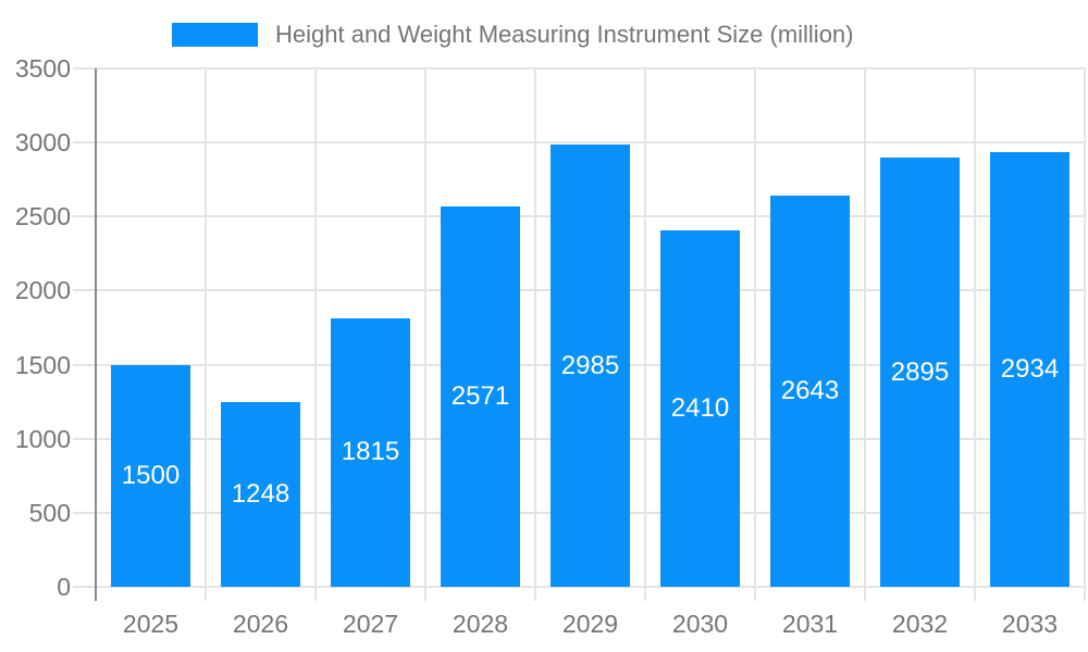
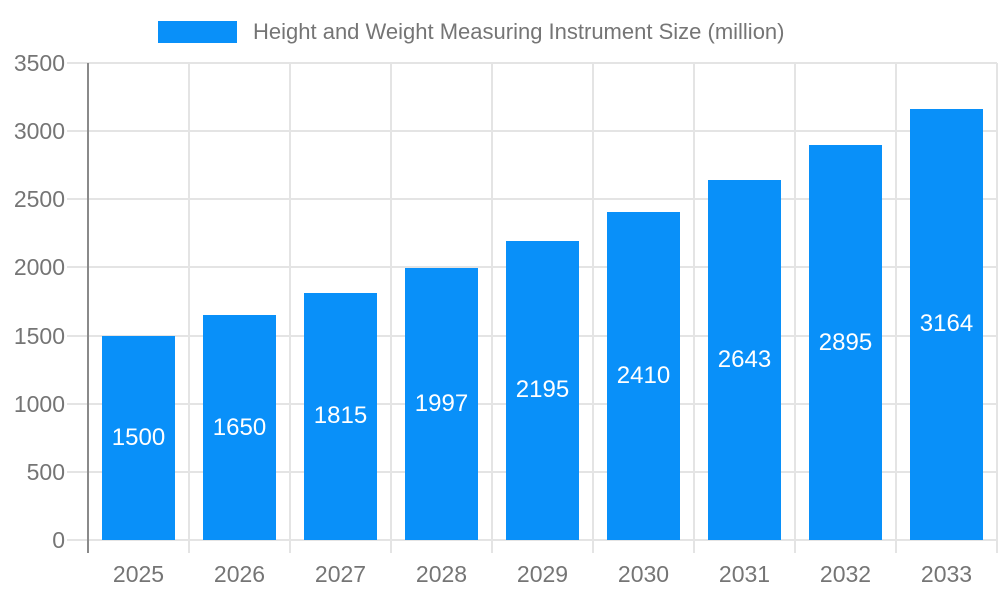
2026: 1248 -> 1650
2028: 2571 -> 1997
2029: 2985 -> 2195
2033: 2934 -> 3164
